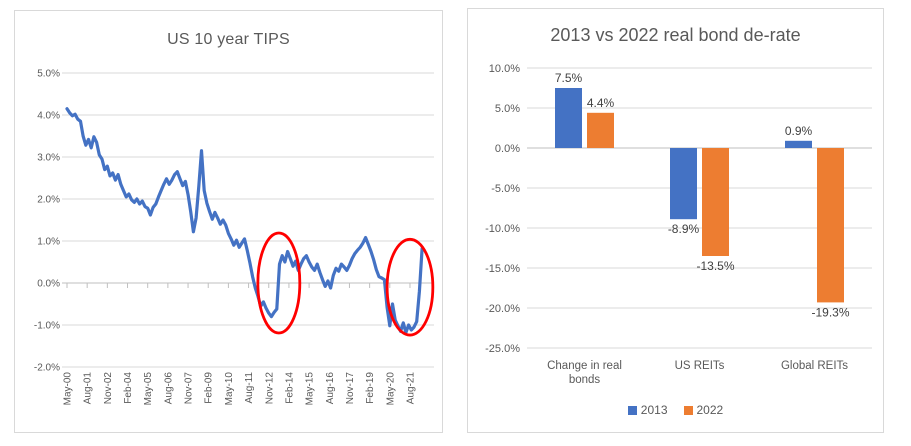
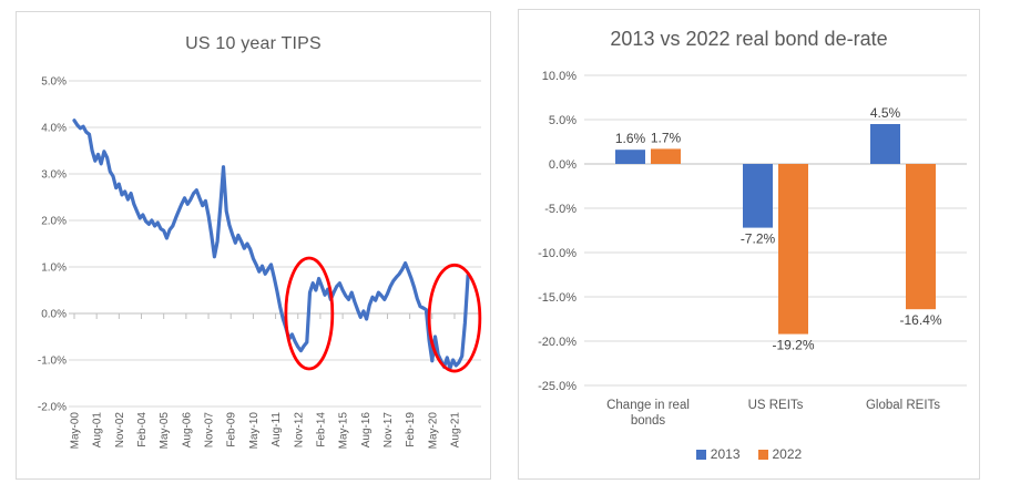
2013 vs 2022 real bond de-rate/2013/Change in real bonds: 7.5% -> 1.6%
2013 vs 2022 real bond de-rate/2022/Change in real bonds: 4.4% -> 1.7%
2013 vs 2022 real bond de-rate/2013/US REITs: -8.9% -> -7.2%
2013 vs 2022 real bond de-rate/2022/US REITs: -13.5% -> -19.2%
2013 vs 2022 real bond de-rate/2013/Global REITs: 0.9% -> 4.5%
2013 vs 2022 real bond de-rate/2022/Global REITs: -19.3% -> -16.4%
